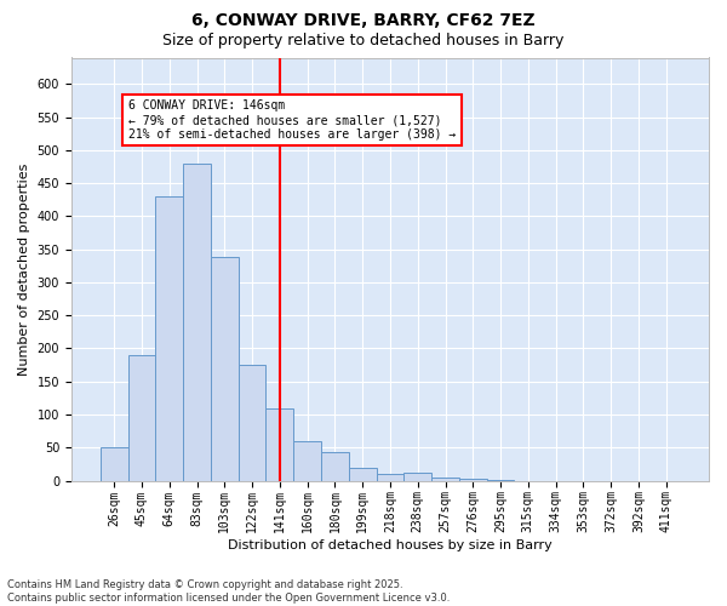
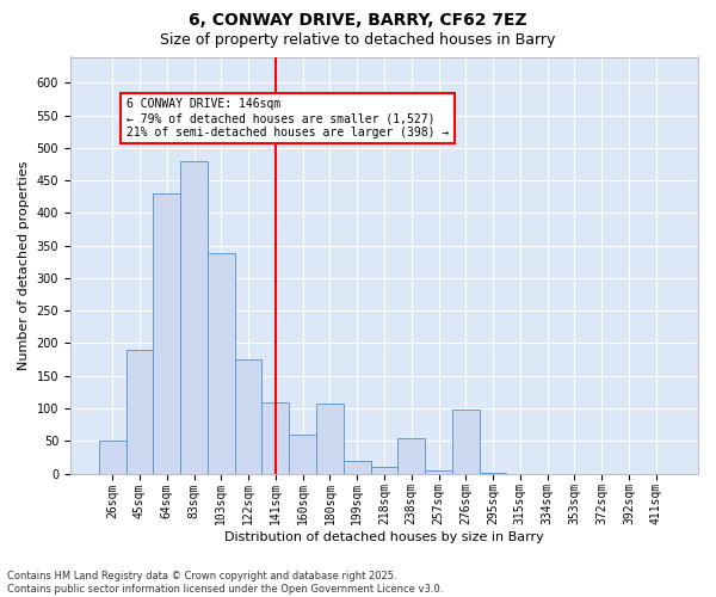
180sqm: 43 -> 108
238sqm: 12 -> 54
276sqm: 2 -> 98
